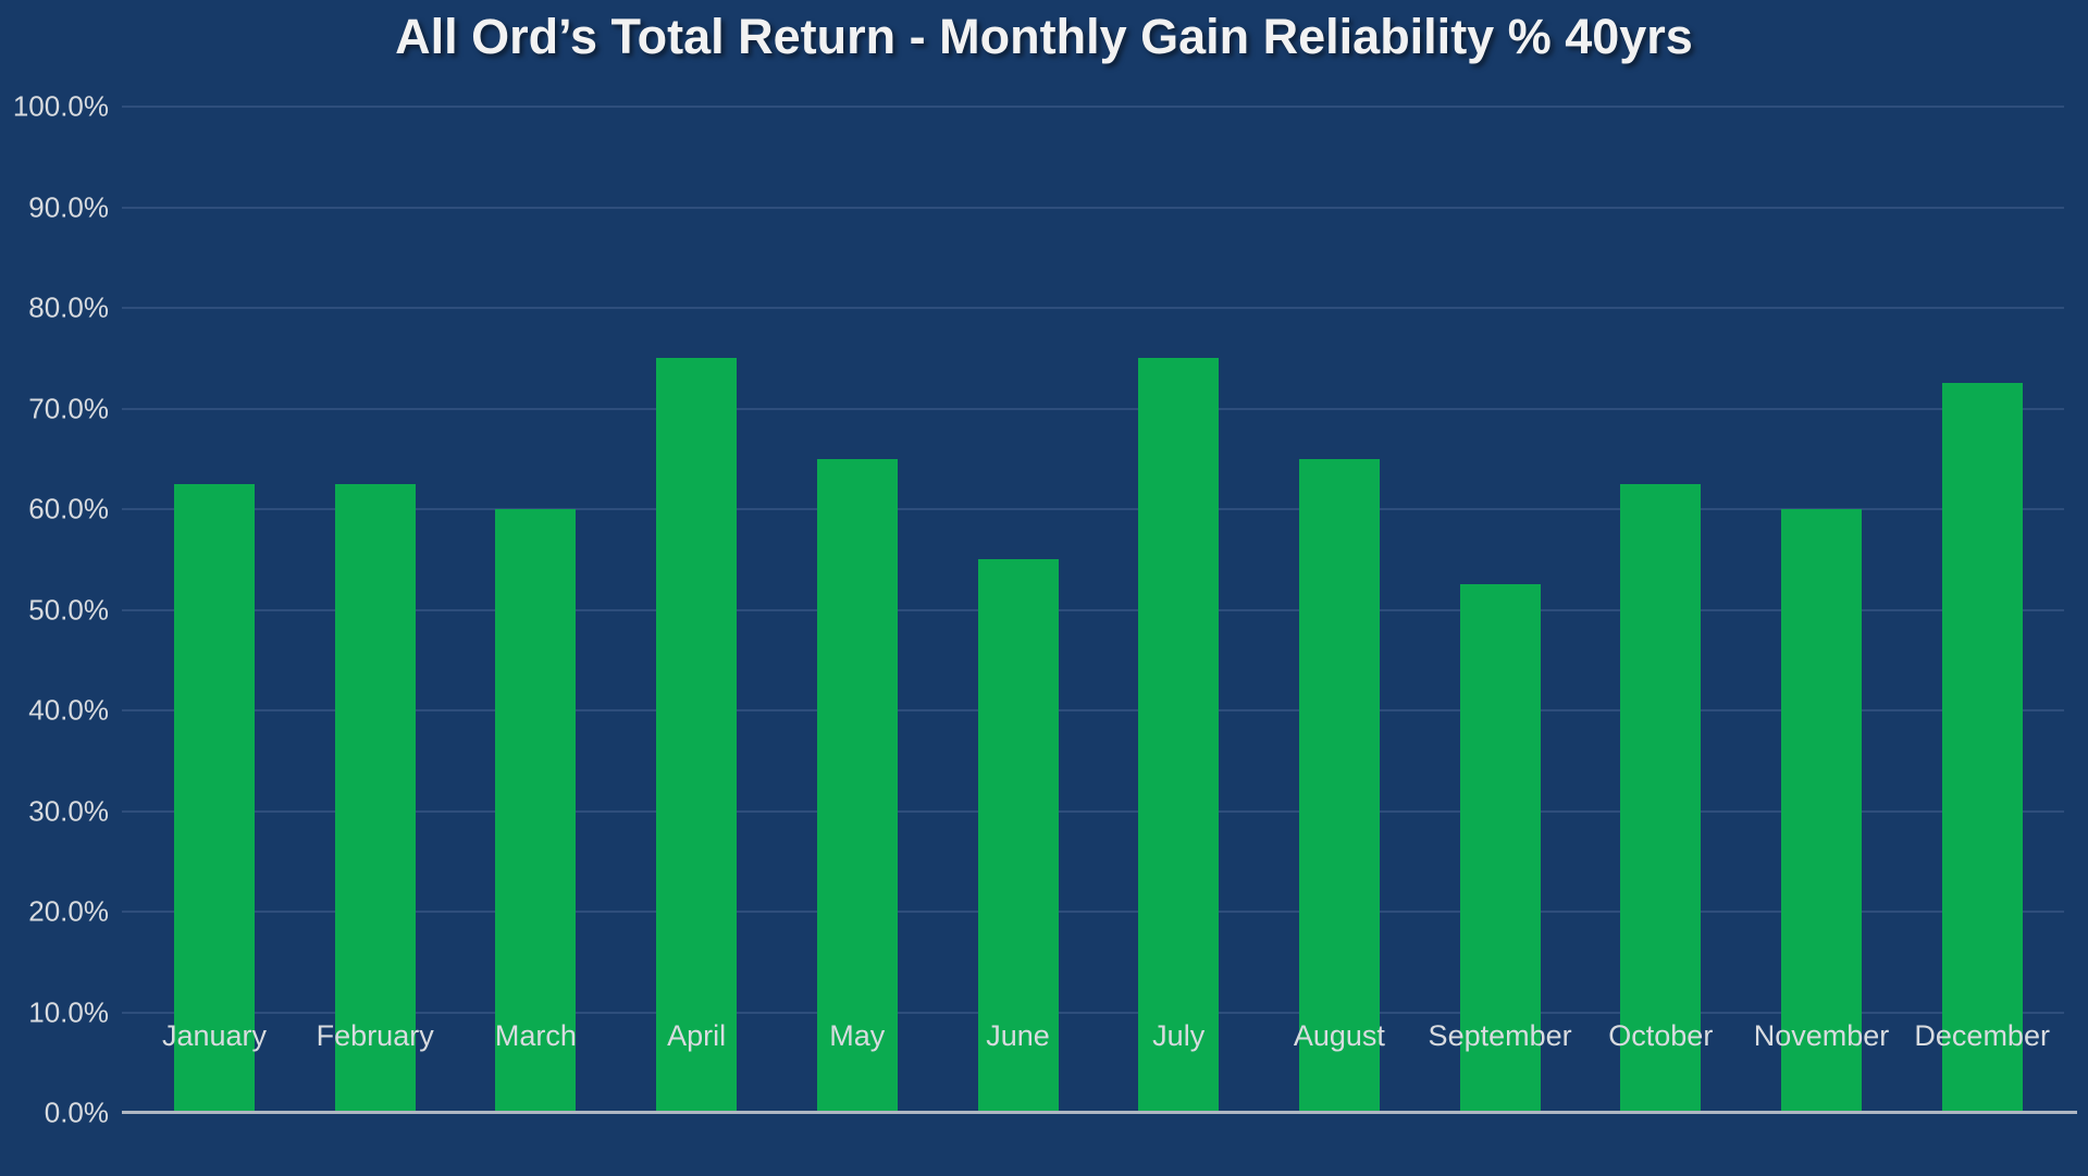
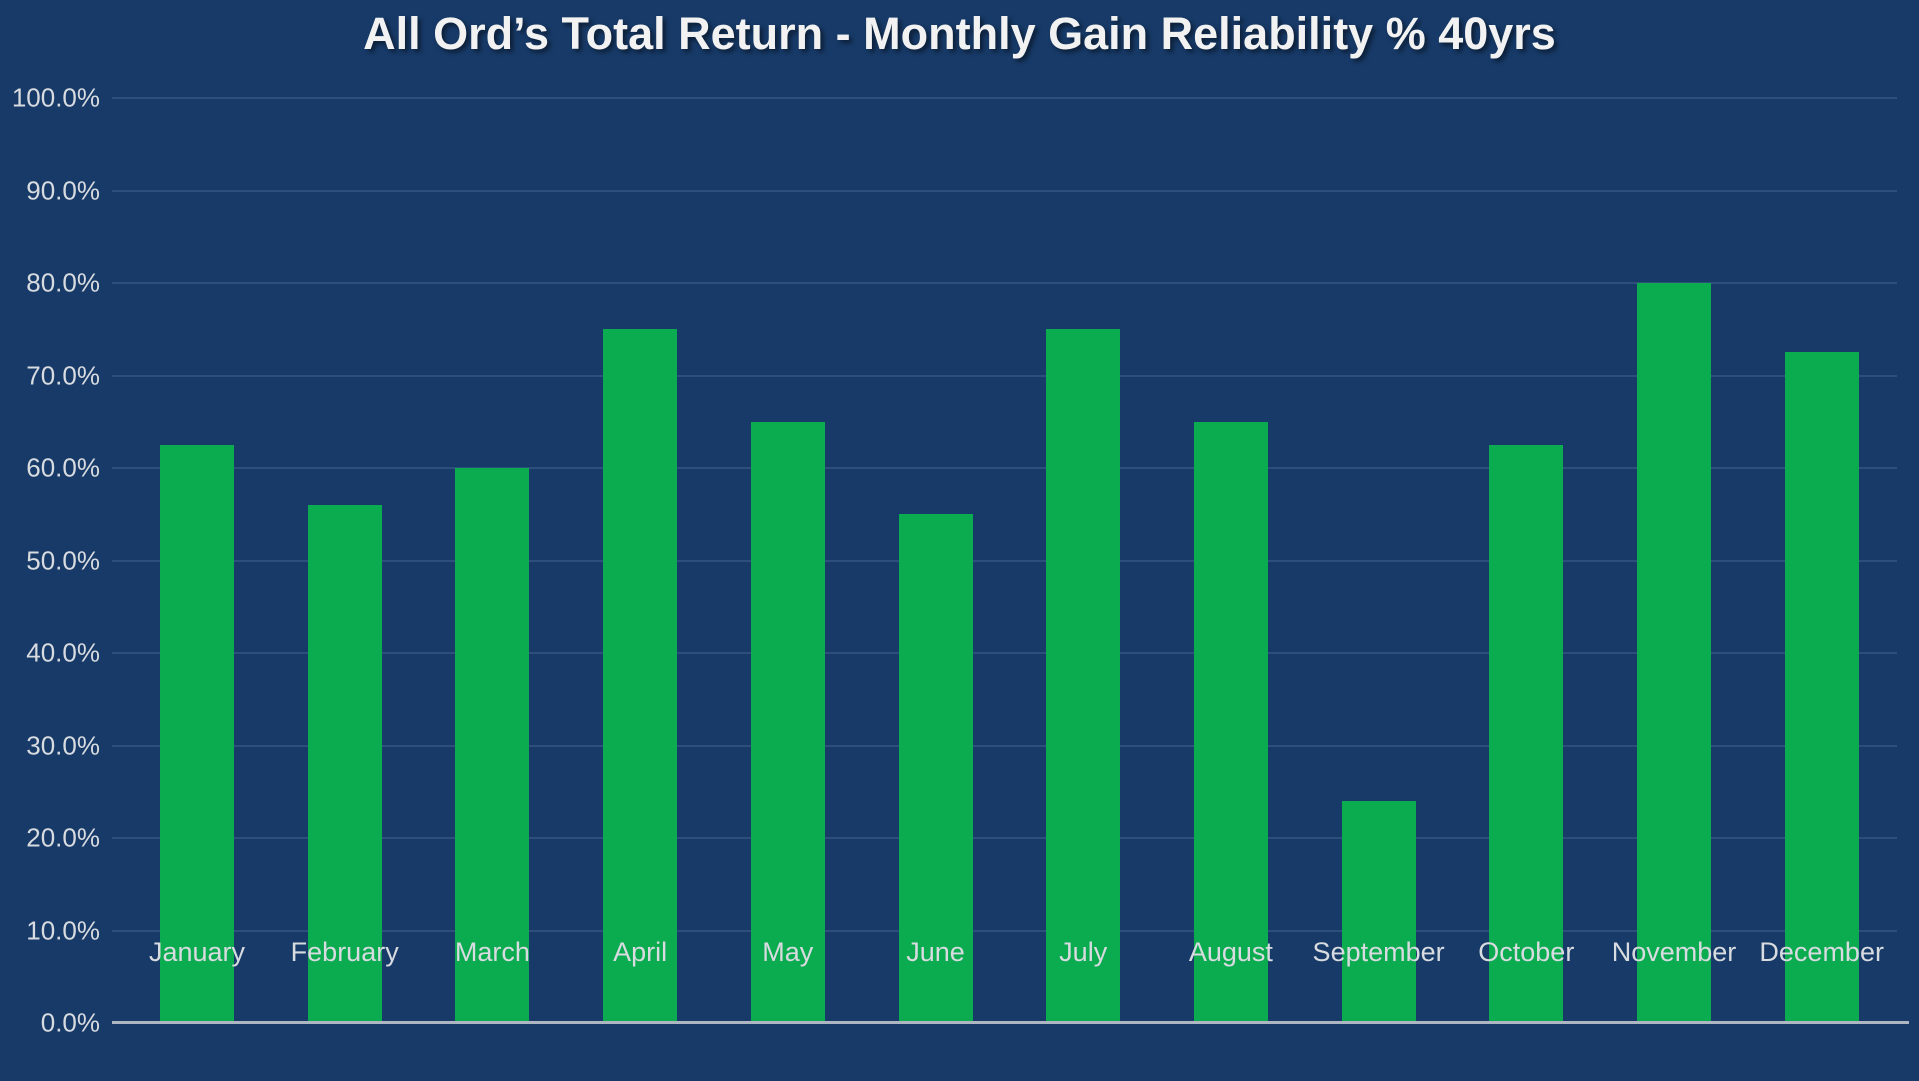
February: 62% -> 56%
September: 52% -> 24%
November: 60% -> 80%
